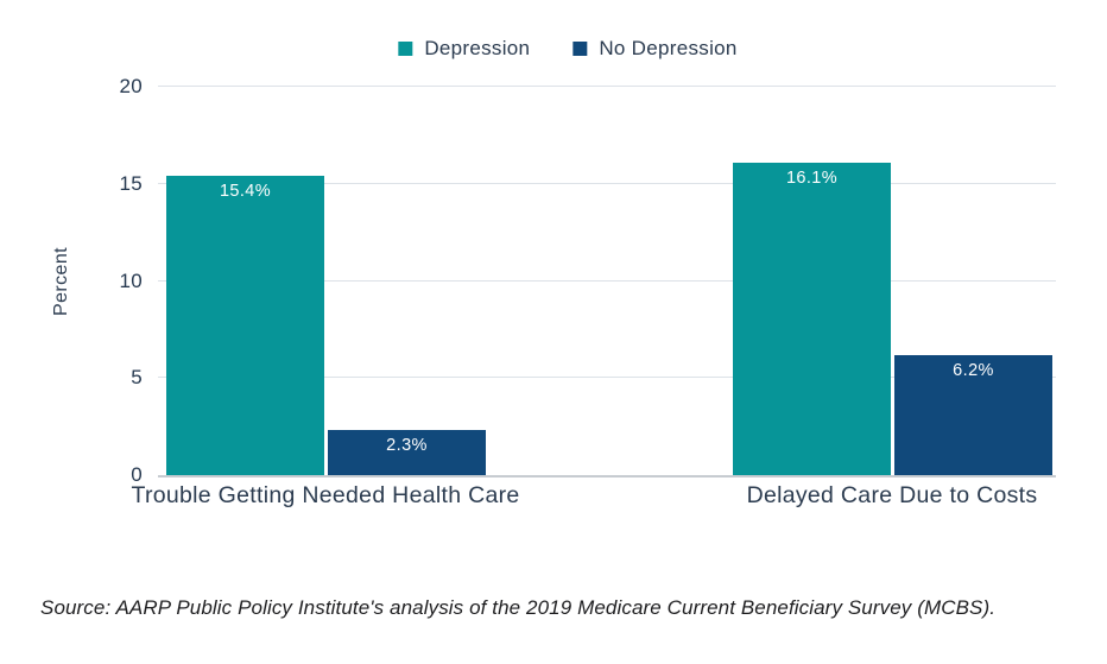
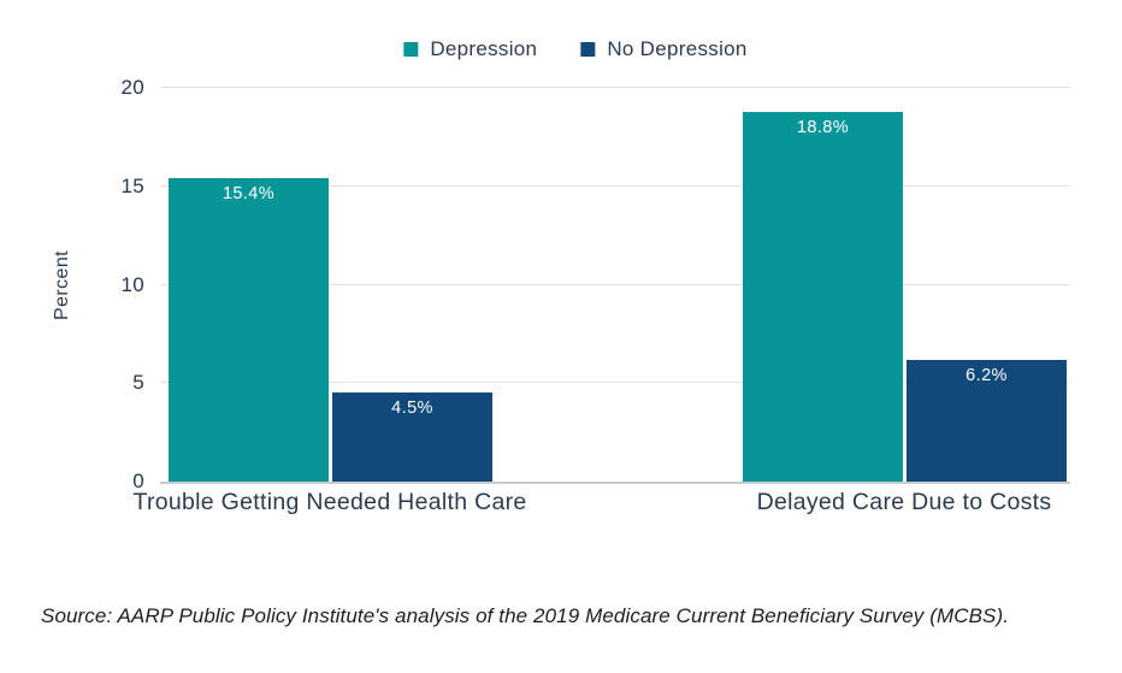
No Depression/Trouble Getting Needed Health Care: 2.3% -> 4.5%
Depression/Delayed Care Due to Costs: 16.1% -> 18.8%
